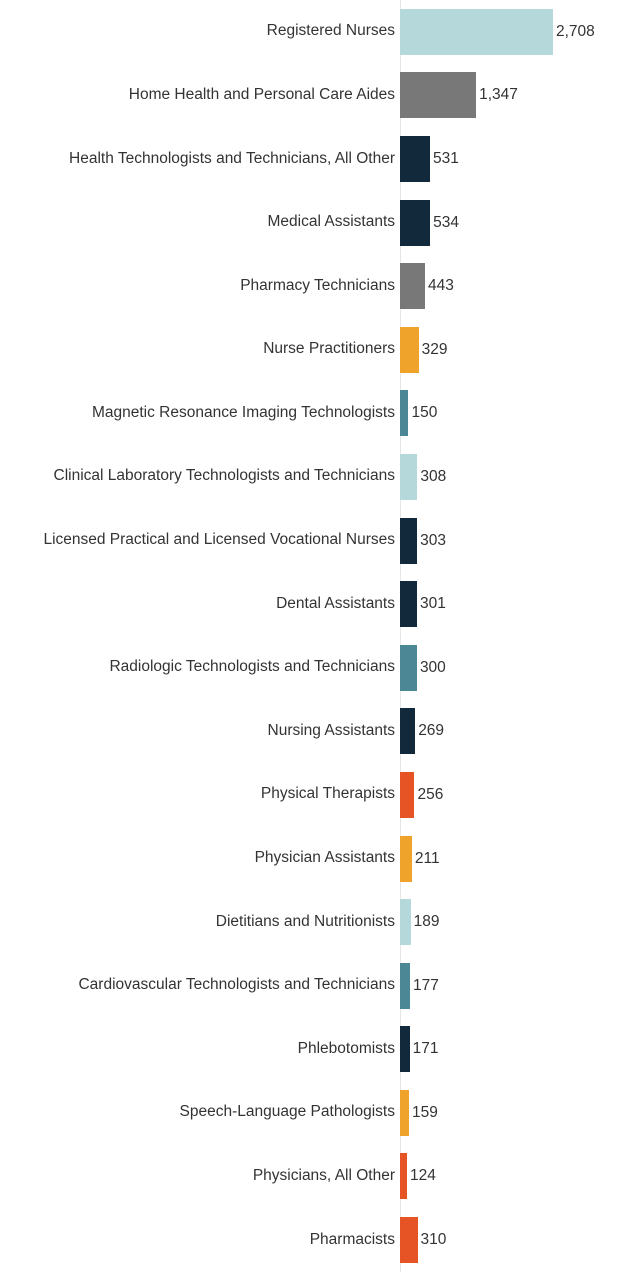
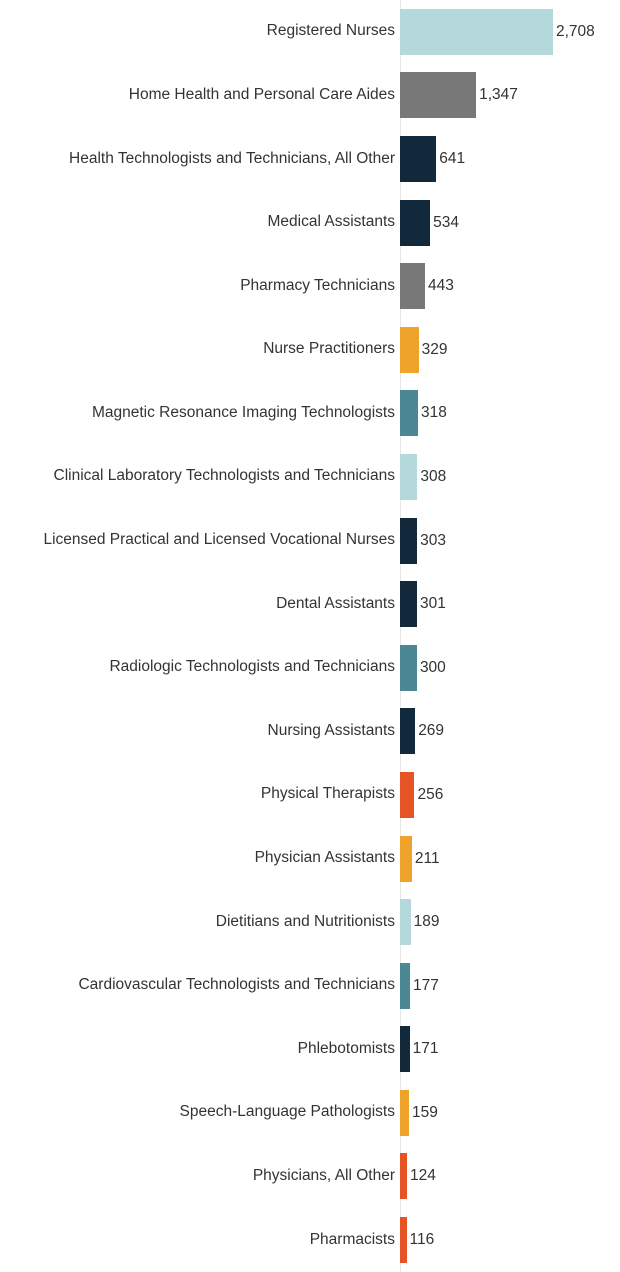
Health Technologists and Technicians, All Other: 531 -> 641
Magnetic Resonance Imaging Technologists: 150 -> 318
Pharmacists: 310 -> 116
